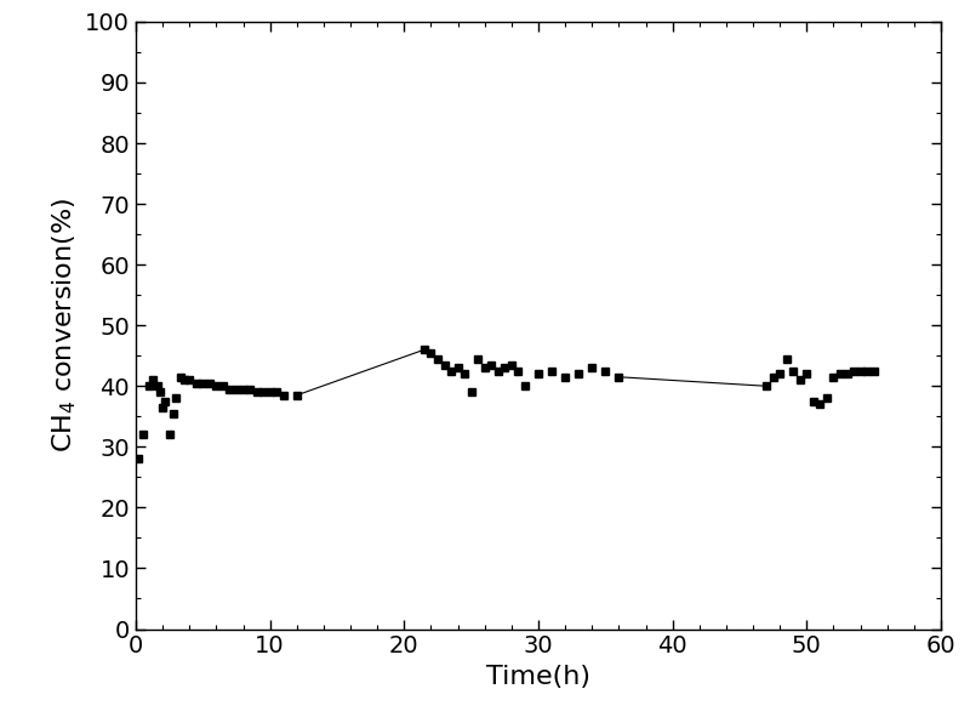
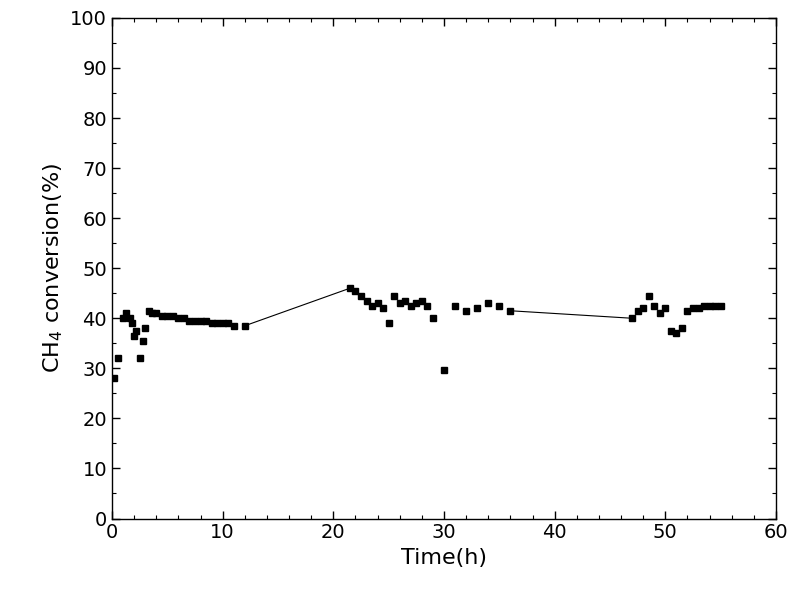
30: 42.0 -> 29.6
